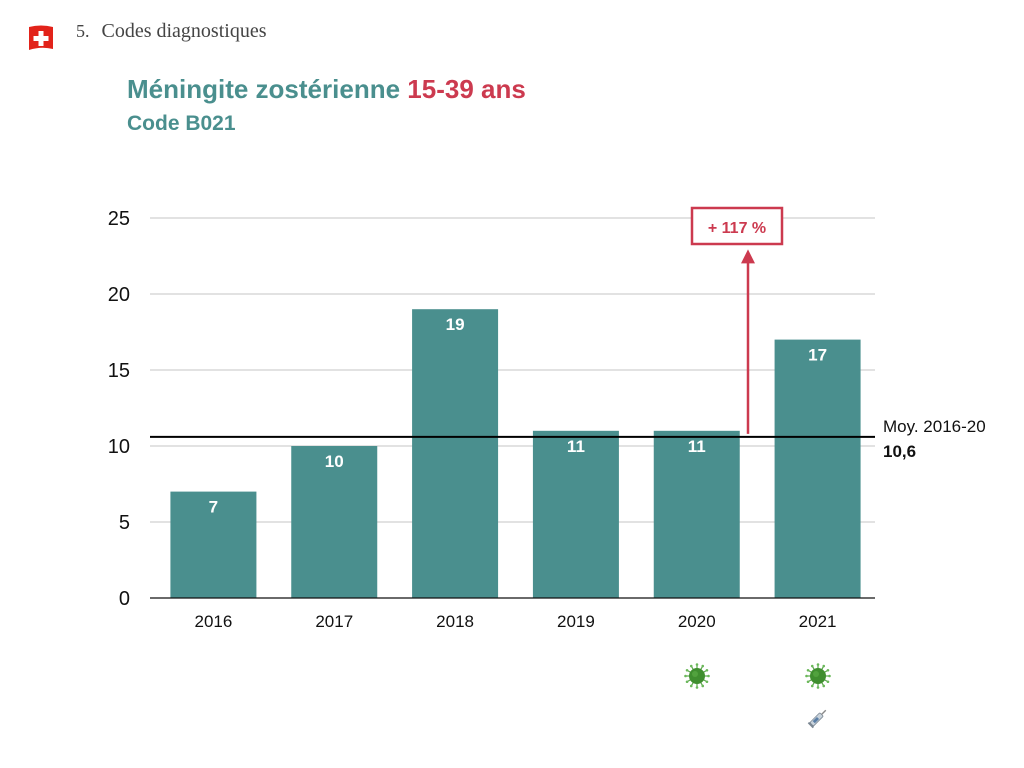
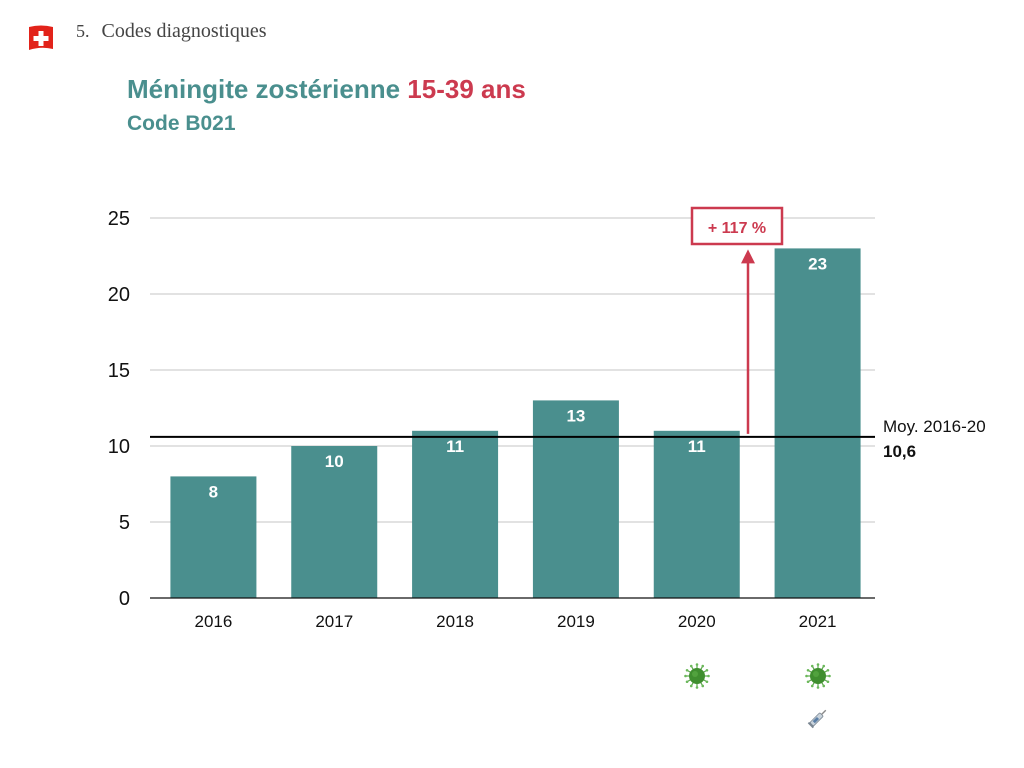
2016: 7 -> 8
2018: 19 -> 11
2019: 11 -> 13
2021: 17 -> 23
